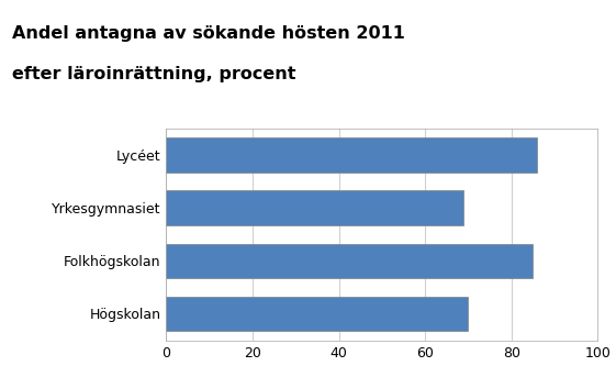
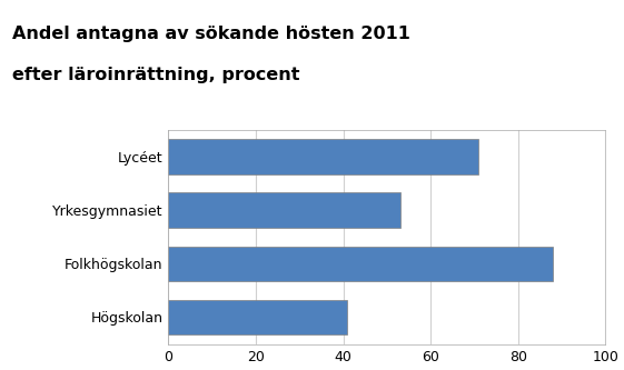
Lycéet: 86 -> 71
Yrkesgymnasiet: 69 -> 53
Folkhögskolan: 85 -> 88
Högskolan: 70 -> 41
